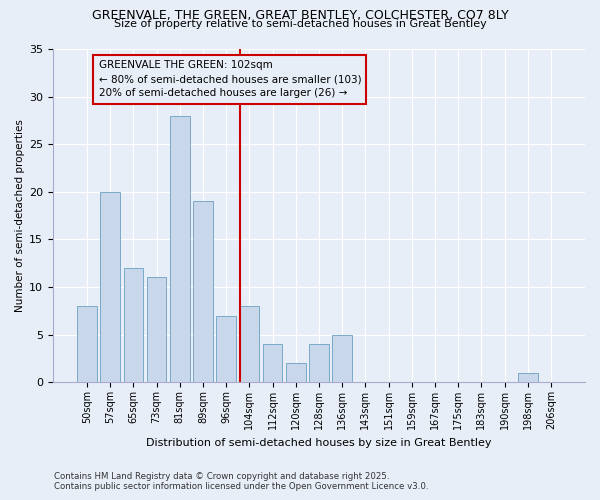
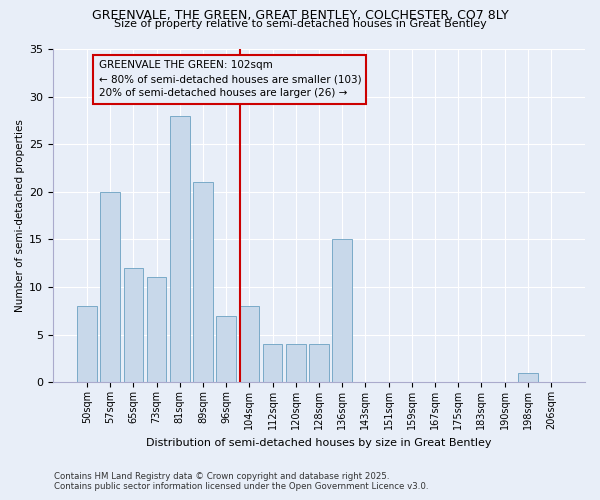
89sqm: 19 -> 21
120sqm: 2 -> 4
136sqm: 5 -> 15
